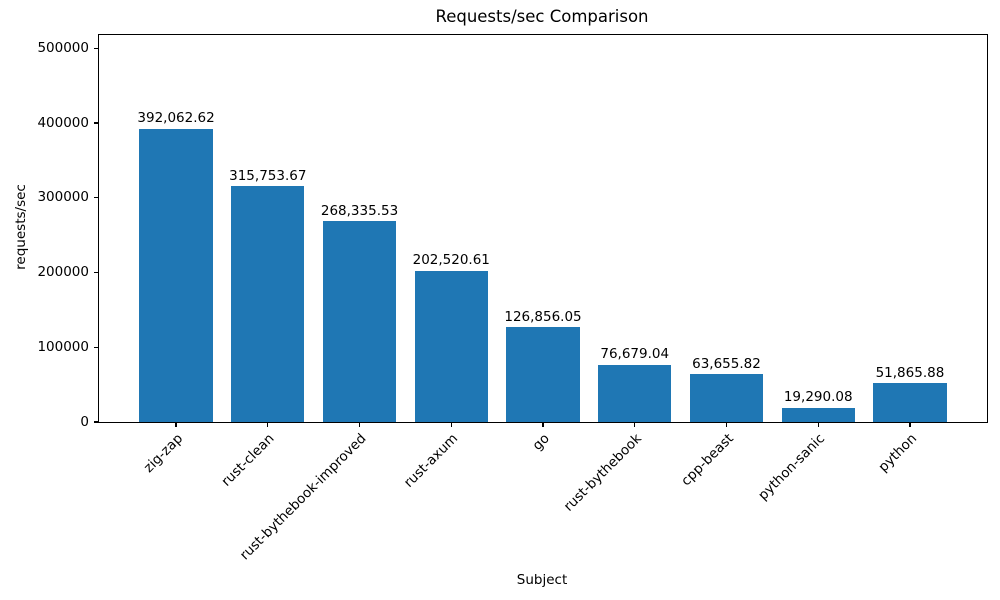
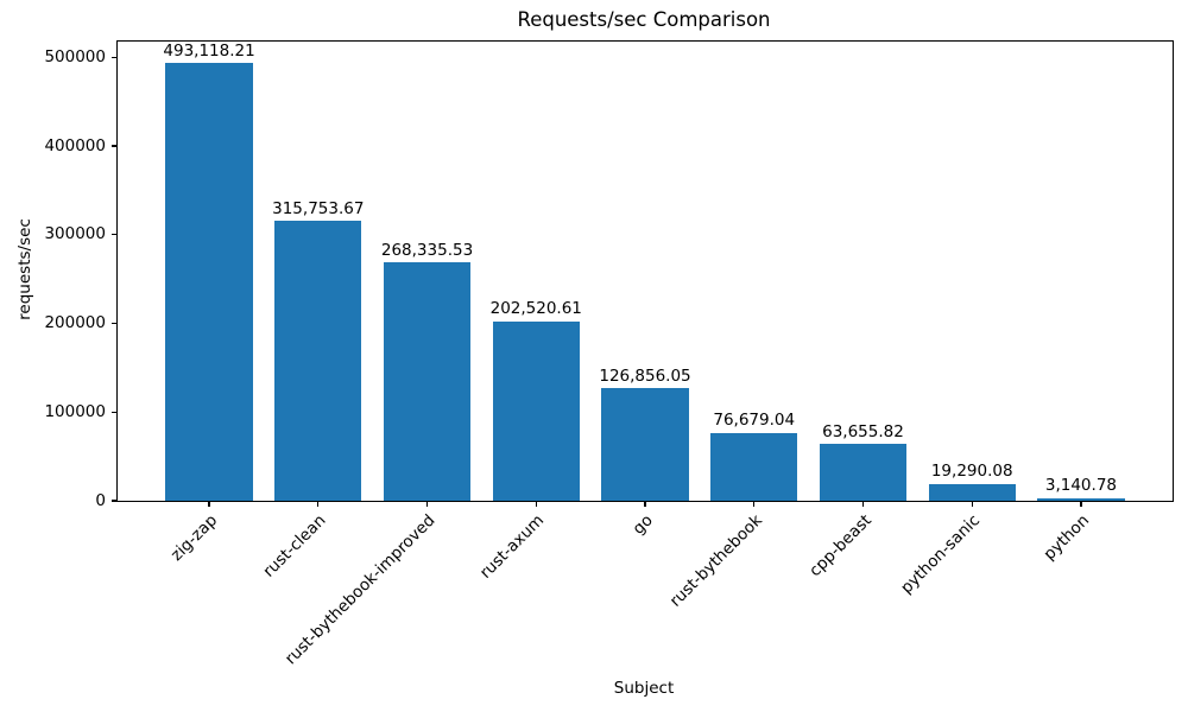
zig-zap: 392,062.62 -> 493,118.21
python: 51,865.88 -> 3,140.78
